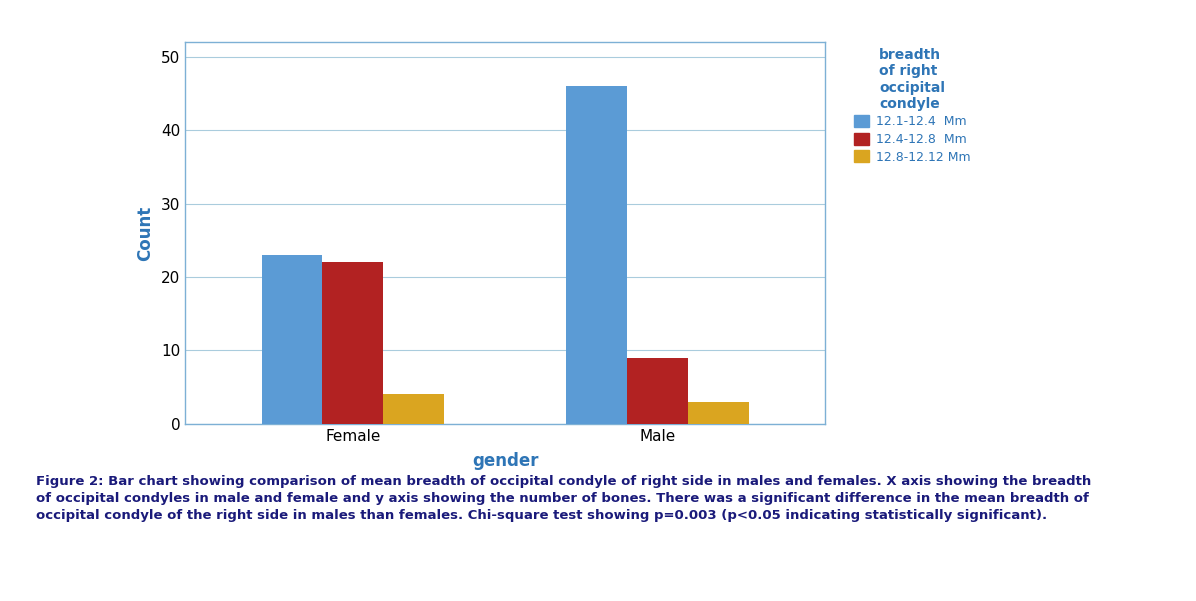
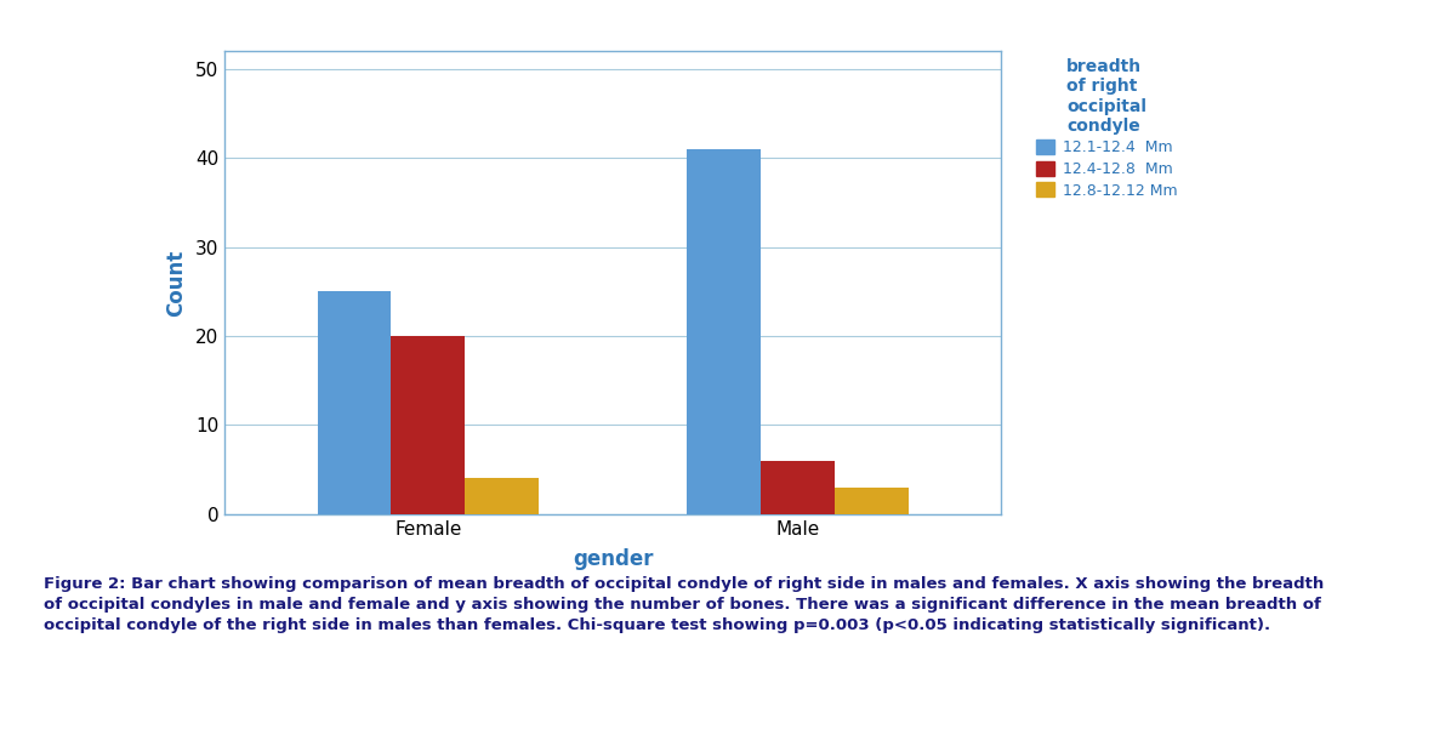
12.1-12.4 Mm/Female: 23 -> 25
12.4-12.8 Mm/Female: 22 -> 20
12.1-12.4 Mm/Male: 46 -> 41
12.4-12.8 Mm/Male: 9 -> 6
